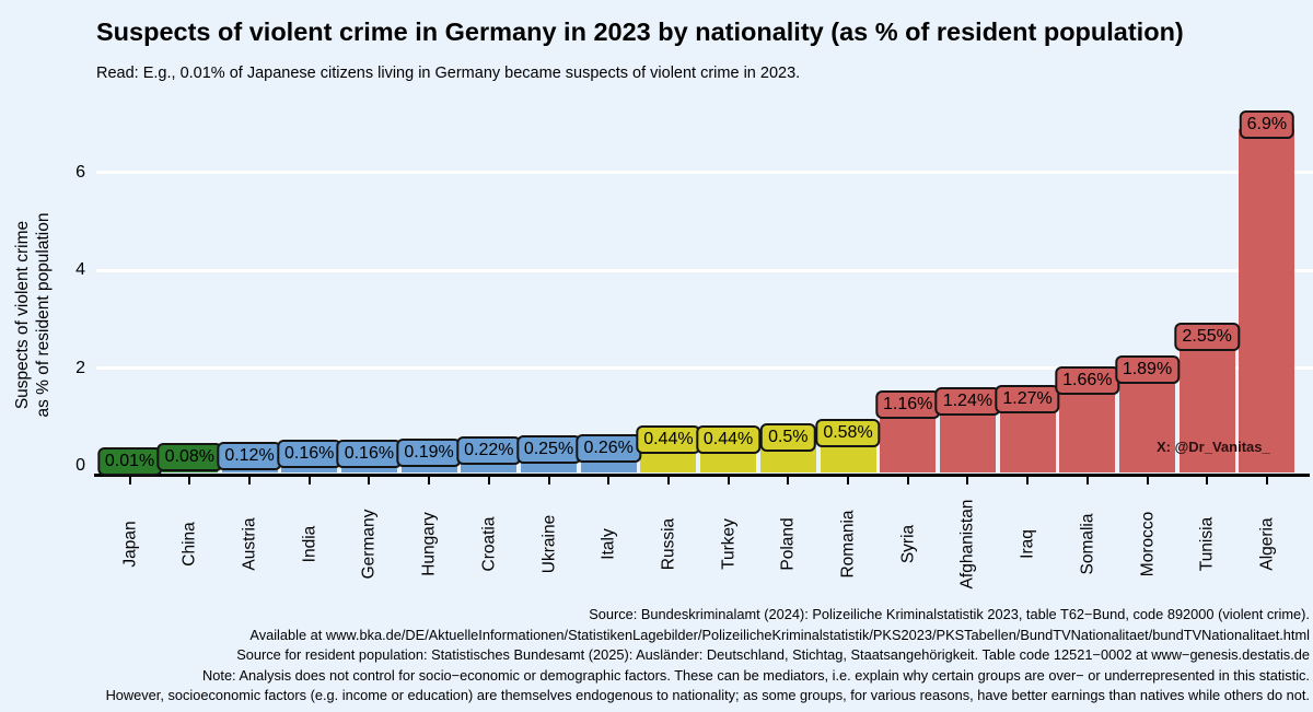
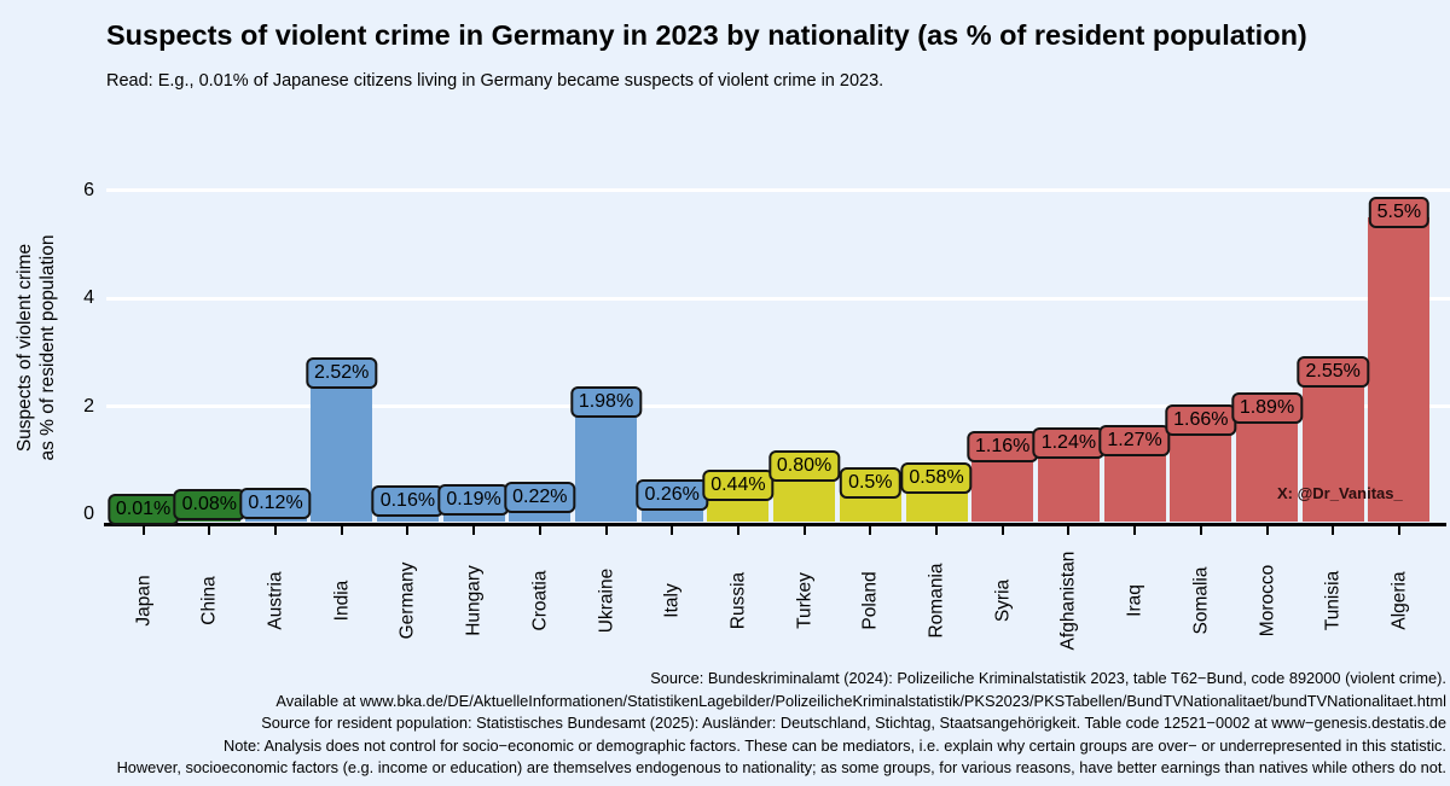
India: 0.16% -> 2.52%
Ukraine: 0.25% -> 1.98%
Turkey: 0.44% -> 0.80%
Algeria: 6.9% -> 5.5%
